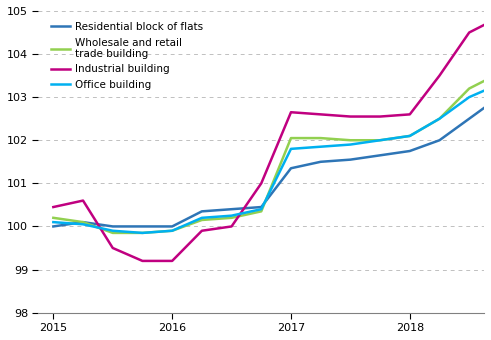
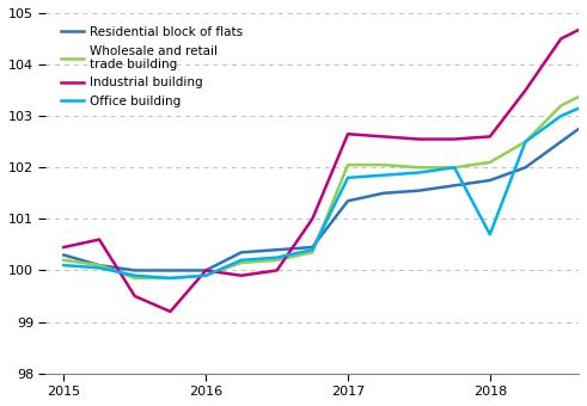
Residential block of flats/2015: 100.00 -> 100.30
Industrial building/2016: 99.20 -> 100.00
Office building/2018: 102.10 -> 100.70
